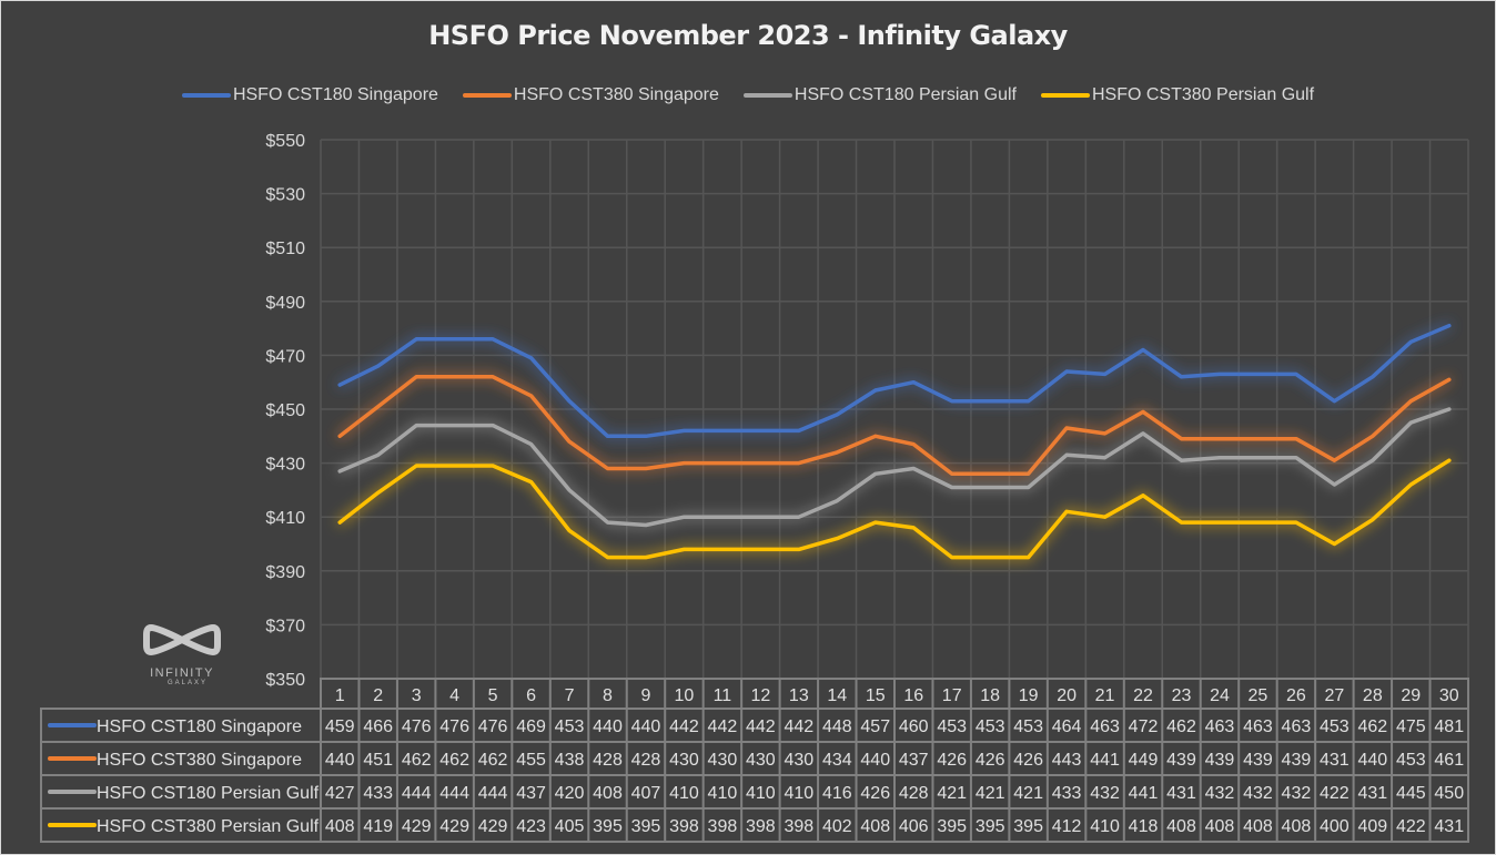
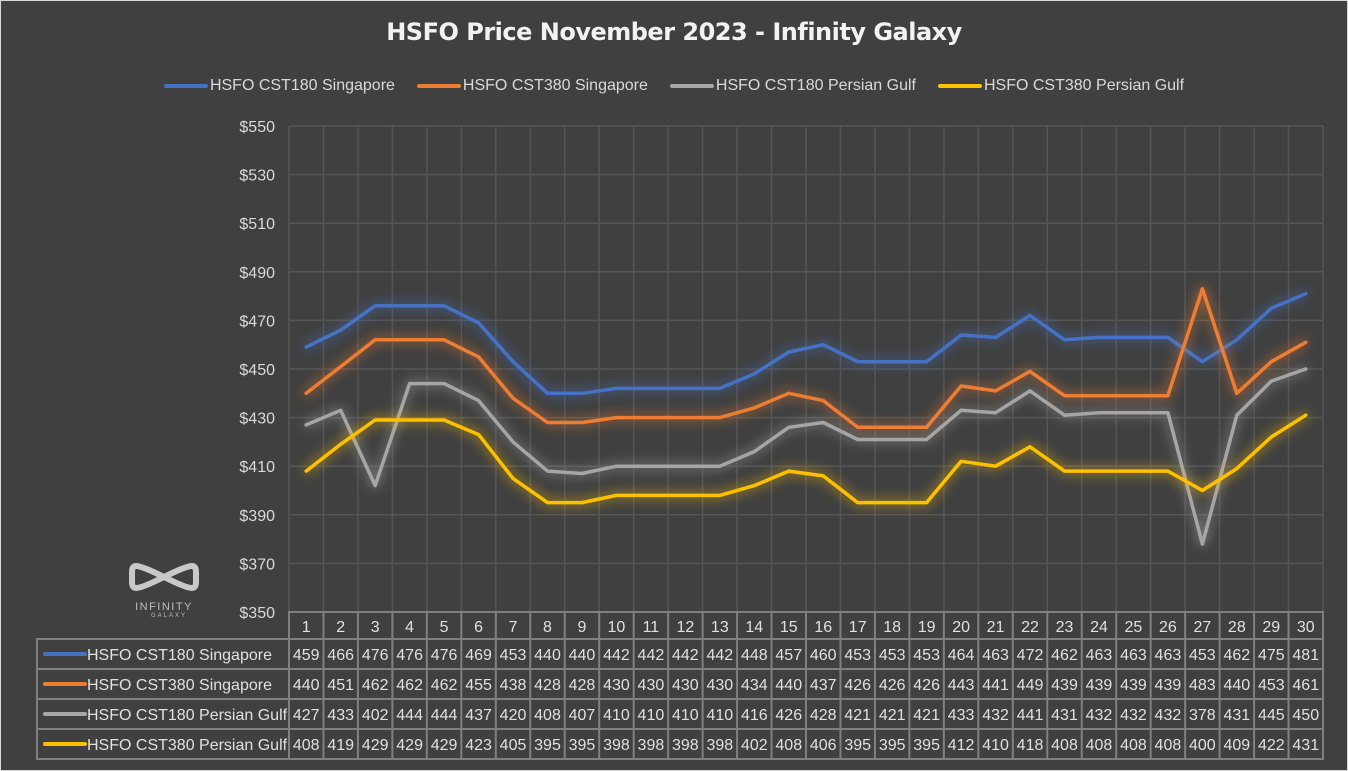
HSFO CST180 Persian Gulf/3: 444 -> 402
HSFO CST380 Singapore/27: 431 -> 483
HSFO CST180 Persian Gulf/27: 422 -> 378
